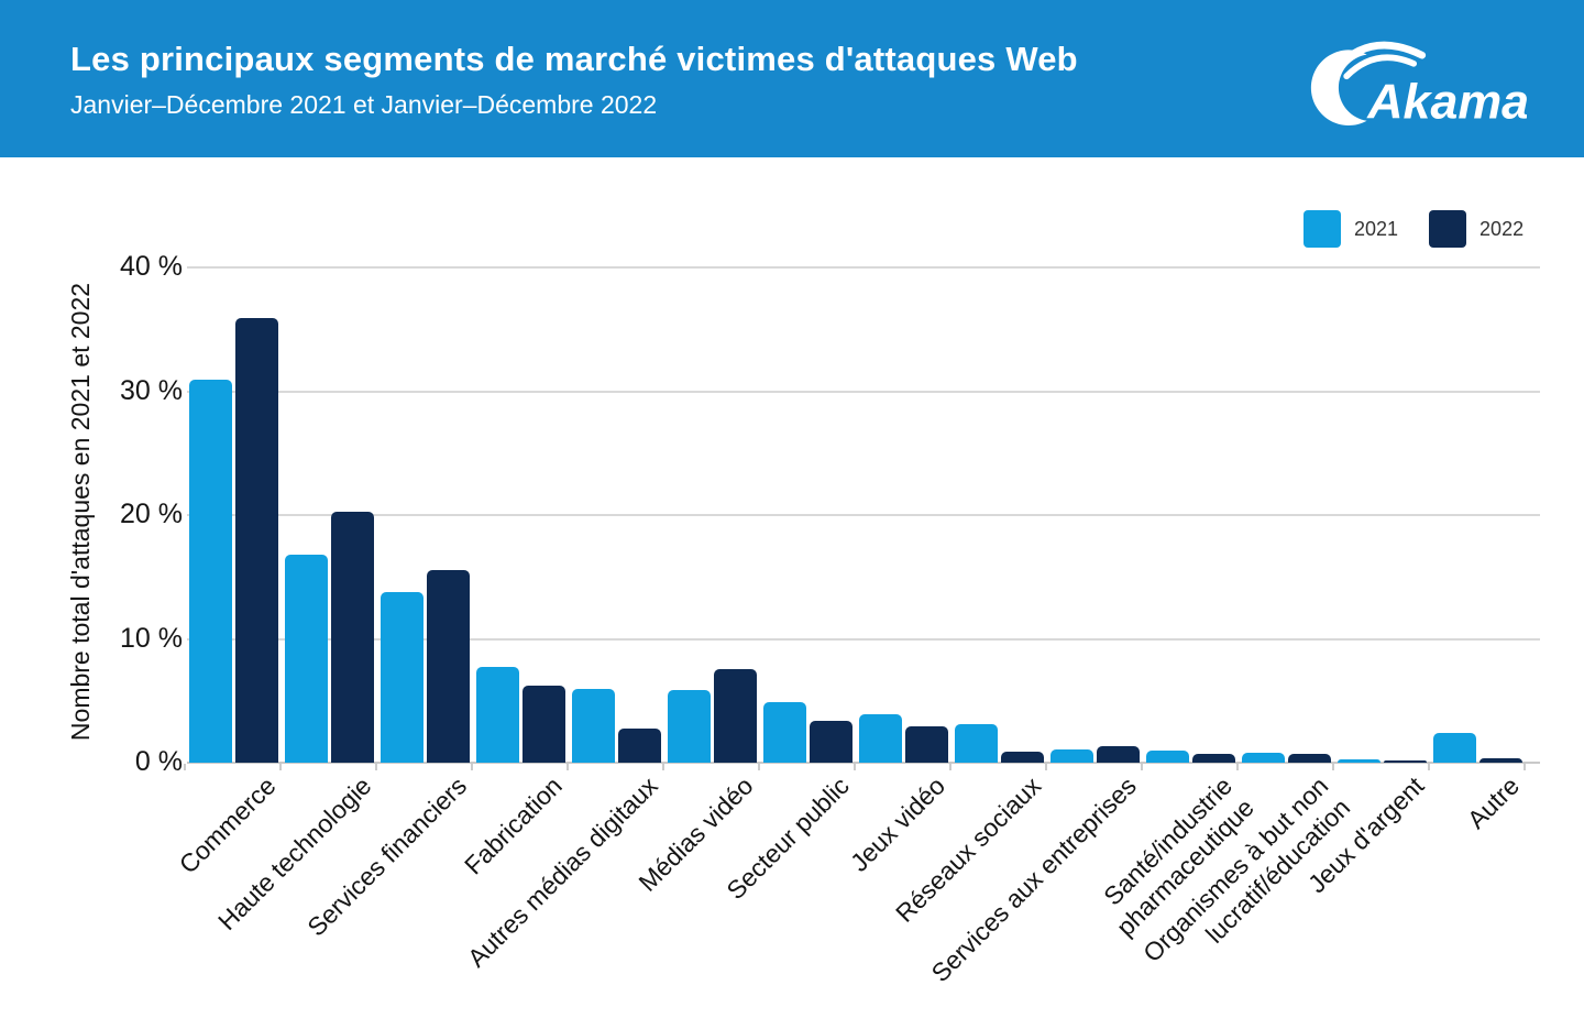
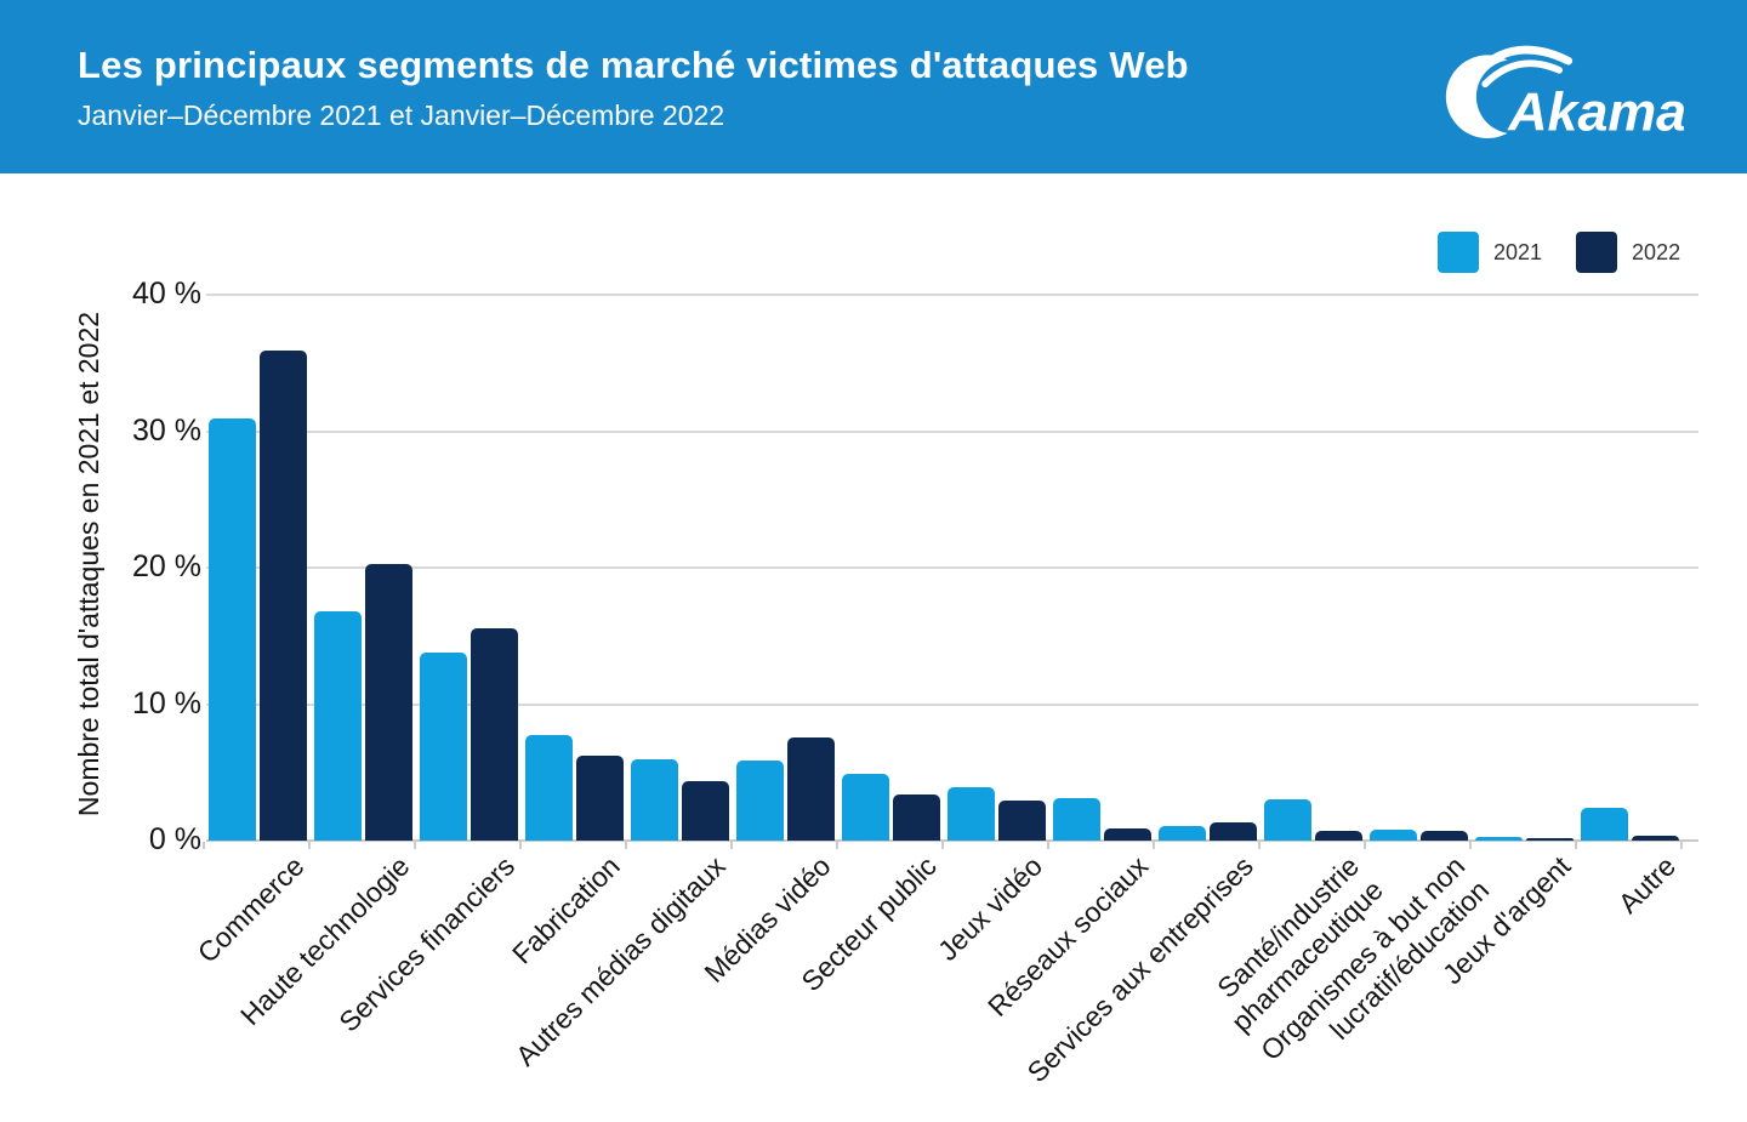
2022/Autres médias digitaux: 2.8% -> 4.4%
2021/Santé/industrie pharmaceutique: 1.0% -> 3.0%
